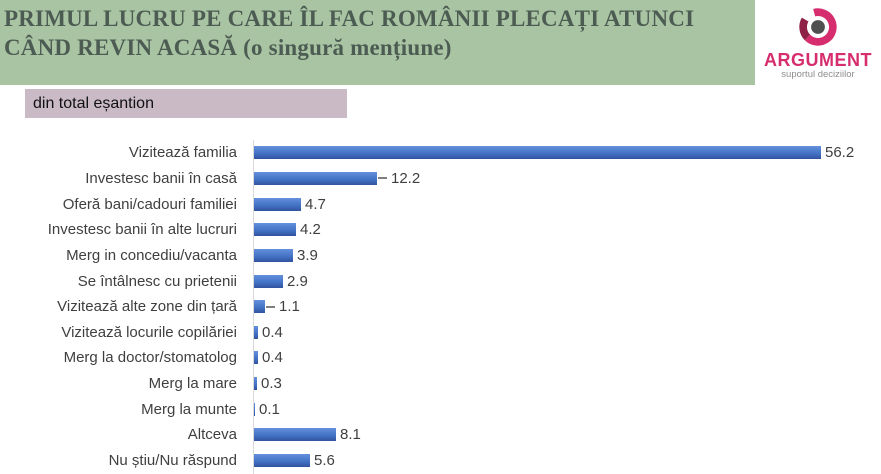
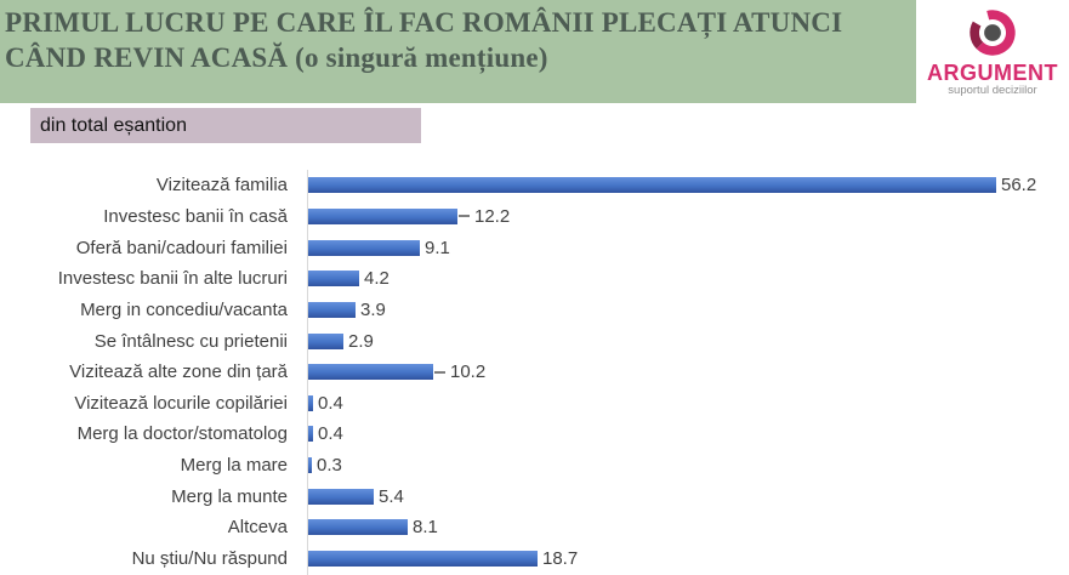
Oferă bani/cadouri familiei: 4.7 -> 9.1
Vizitează alte zone din țară: 1.1 -> 10.2
Merg la munte: 0.1 -> 5.4
Nu știu/Nu răspund: 5.6 -> 18.7
